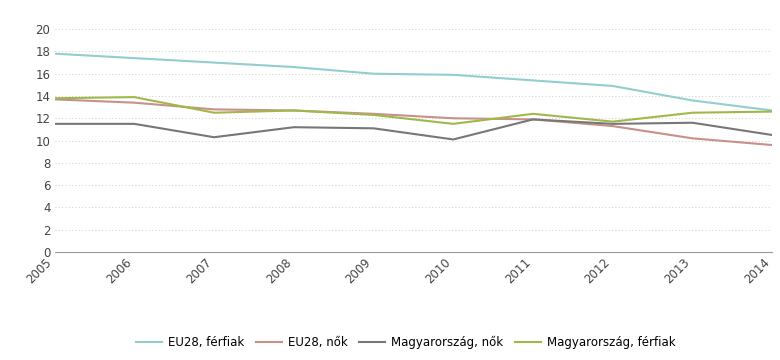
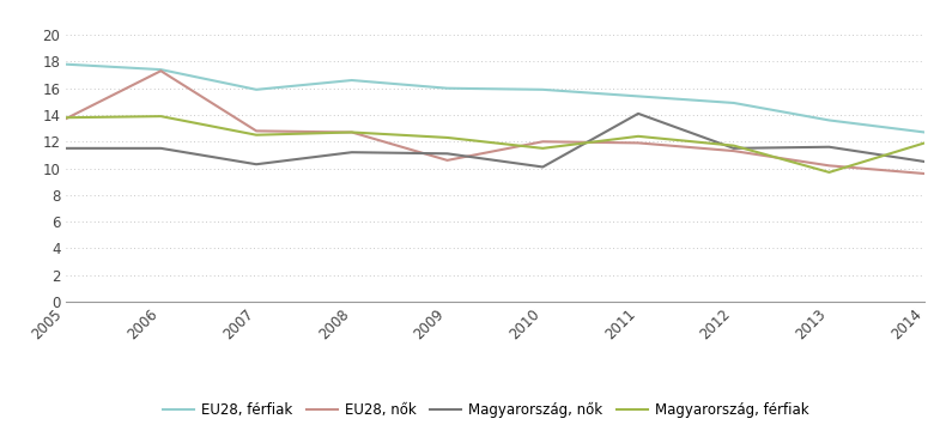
EU28, nők/2006: 13.4 -> 17.3
EU28, férfiak/2007: 17.0 -> 15.9
EU28, nők/2009: 12.4 -> 10.6
Magyarország, nők/2011: 11.9 -> 14.1
Magyarország, férfiak/2013: 12.5 -> 9.7
Magyarország, férfiak/2014: 12.6 -> 11.9
